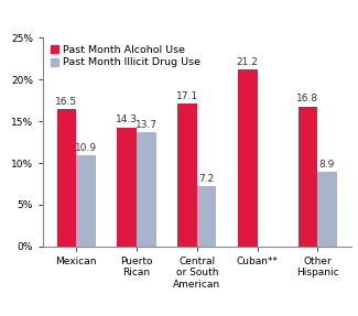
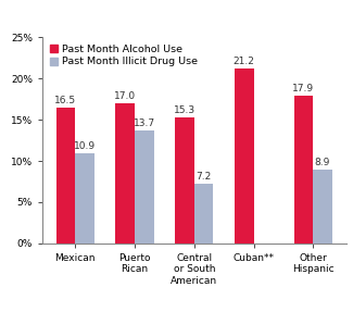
Past Month Alcohol Use/Puerto Rican: 14.3 -> 17.0
Past Month Alcohol Use/Central or South American: 17.1 -> 15.3
Past Month Alcohol Use/Other Hispanic: 16.8 -> 17.9
